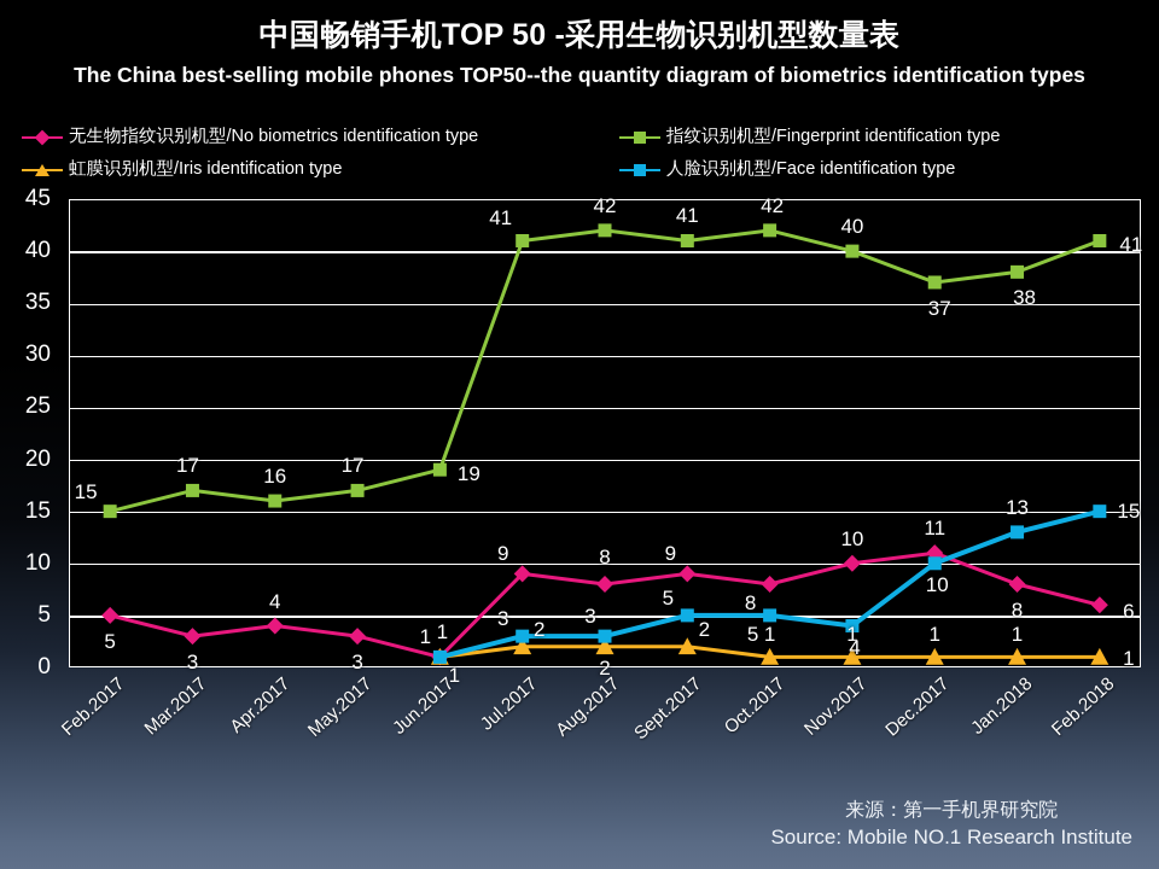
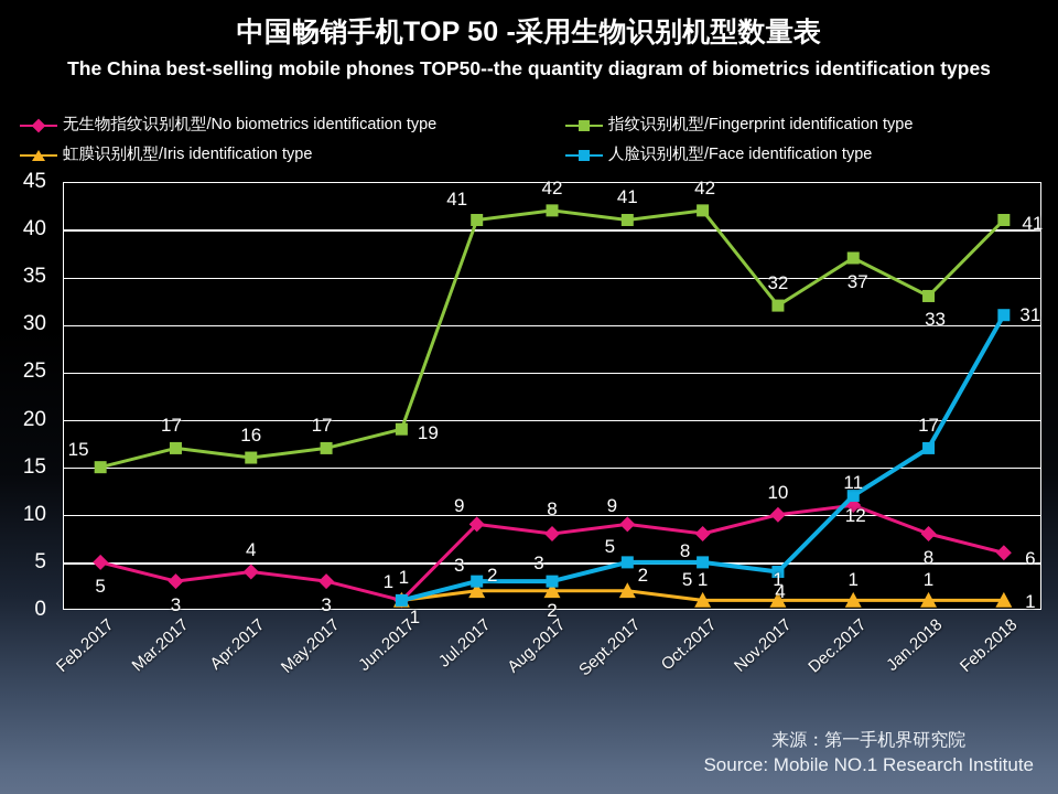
指纹识别机型/Fingerprint identification type/Nov.2017: 40 -> 32
人脸识别机型/Face identification type/Dec.2017: 10 -> 12
指纹识别机型/Fingerprint identification type/Jan.2018: 38 -> 33
人脸识别机型/Face identification type/Jan.2018: 13 -> 17
人脸识别机型/Face identification type/Feb.2018: 15 -> 31
